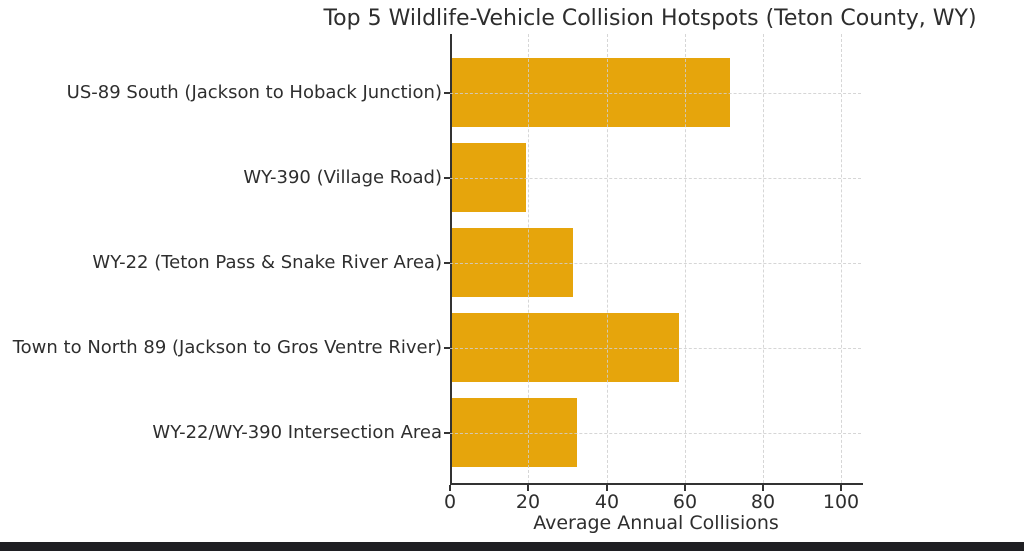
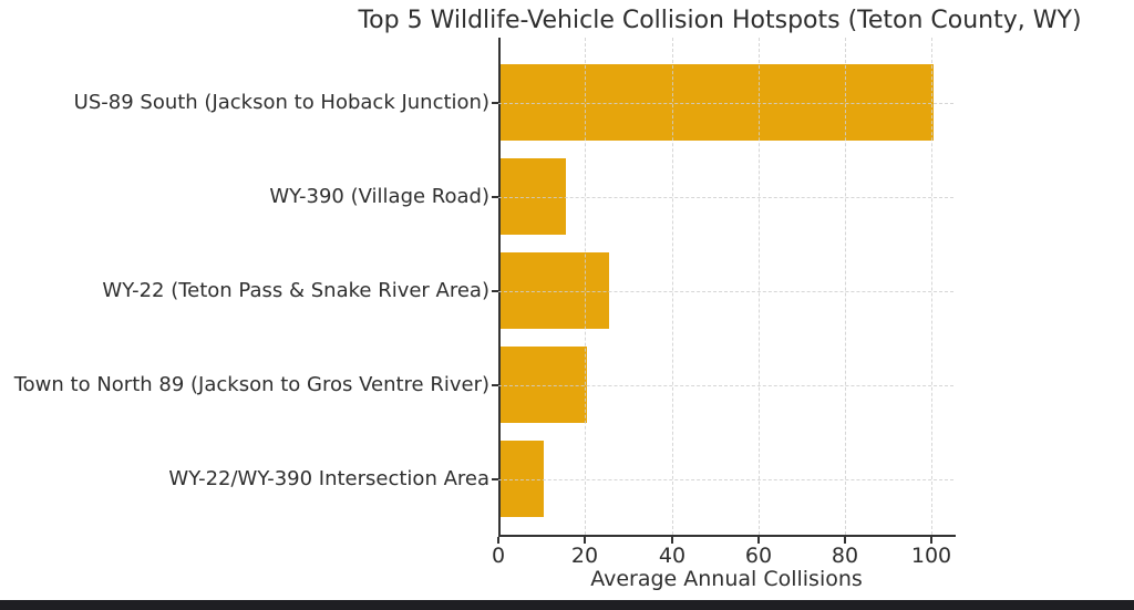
US-89 South (Jackson to Hoback Junction): 71 -> 100
WY-390 (Village Road): 19 -> 15
WY-22 (Teton Pass & Snake River Area): 31 -> 25
Town to North 89 (Jackson to Gros Ventre River): 58 -> 20
WY-22/WY-390 Intersection Area: 32 -> 10
